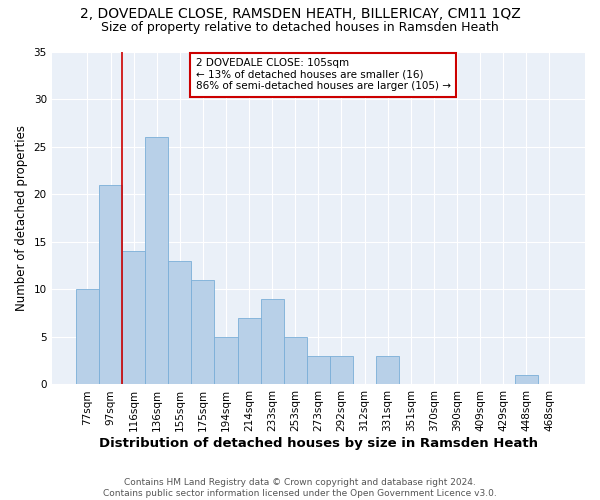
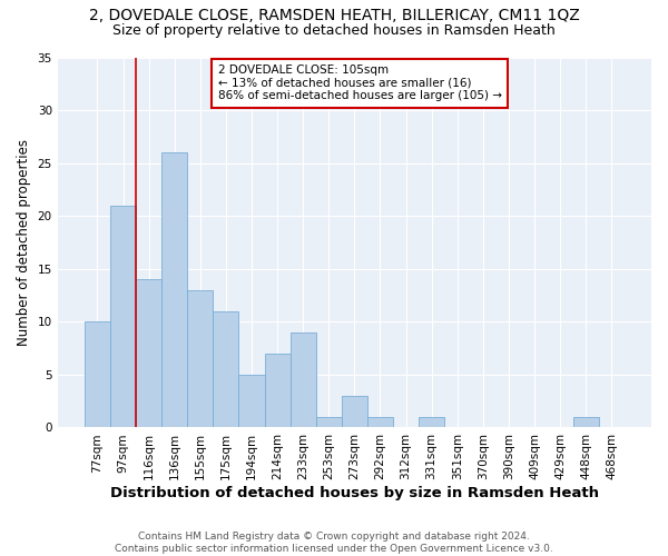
253sqm: 5 -> 1
292sqm: 3 -> 1
331sqm: 3 -> 1
